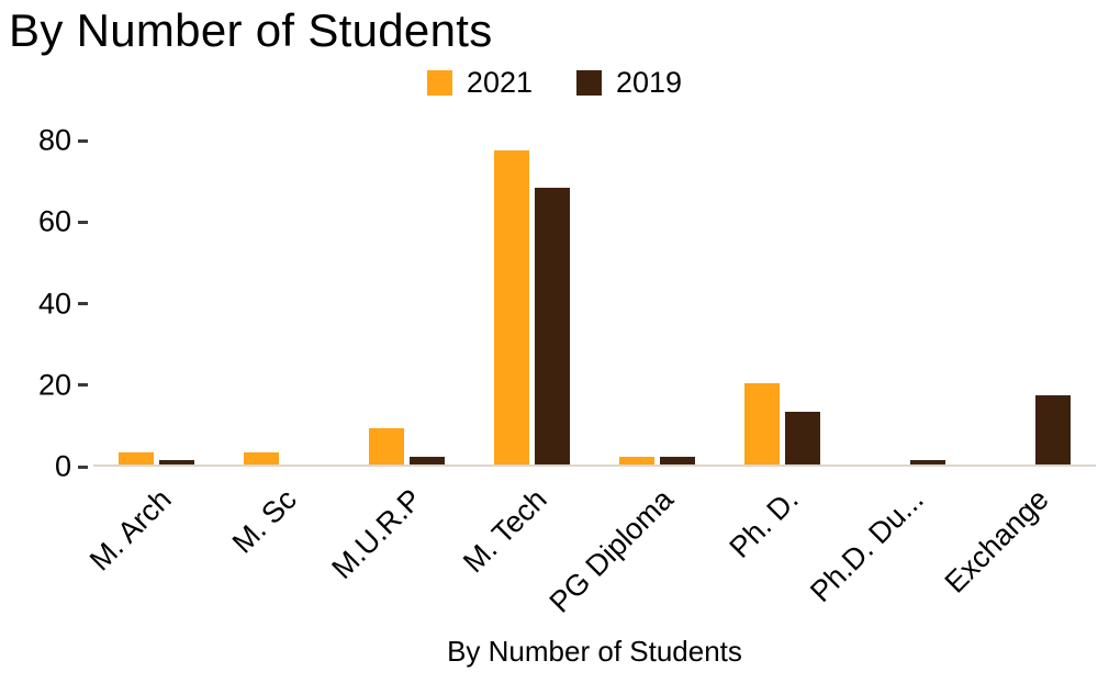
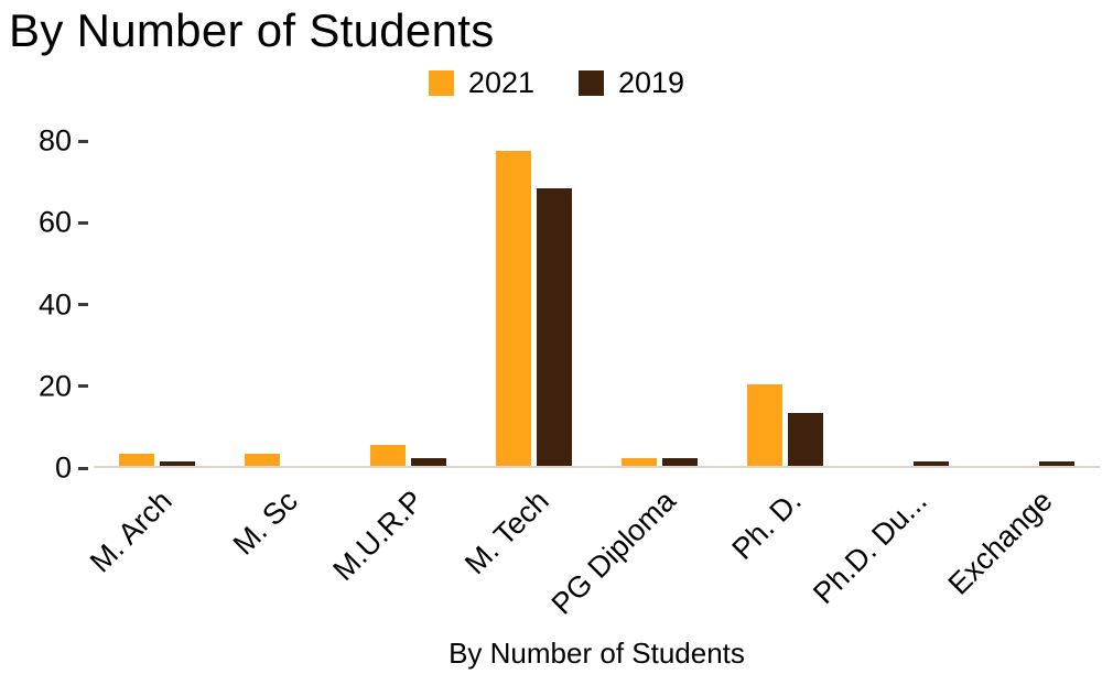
2021/M.U.R.P: 9 -> 5
2019/Exchange: 17 -> 1
